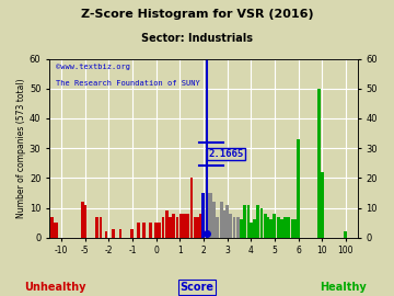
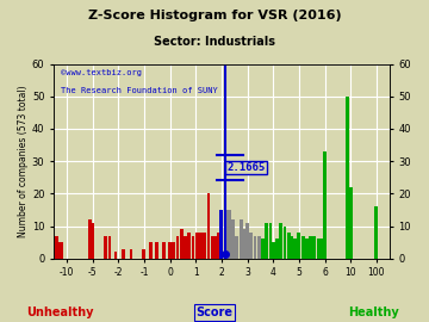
100: 2 -> 16
